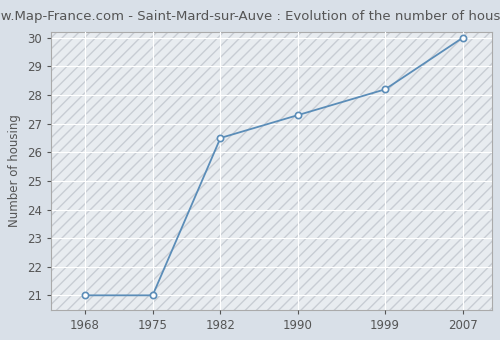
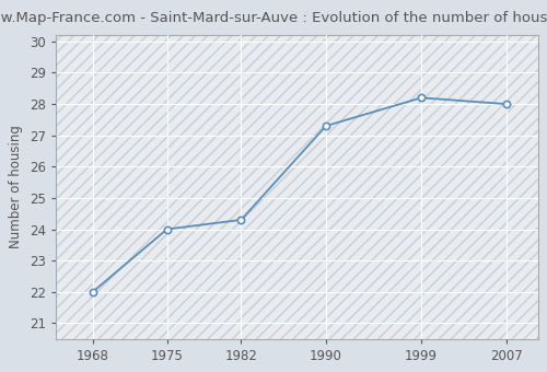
1968: 21.0 -> 22.0
1975: 21.0 -> 24.0
1982: 26.5 -> 24.3
2007: 30.0 -> 28.0
